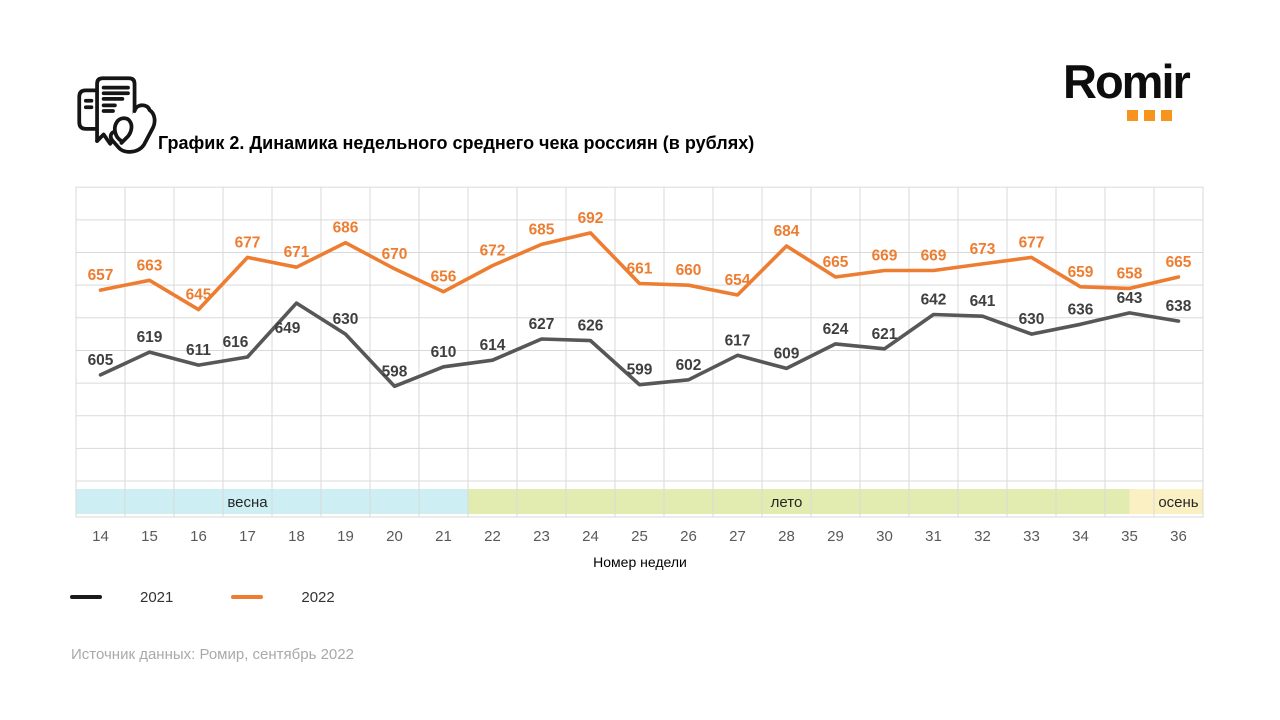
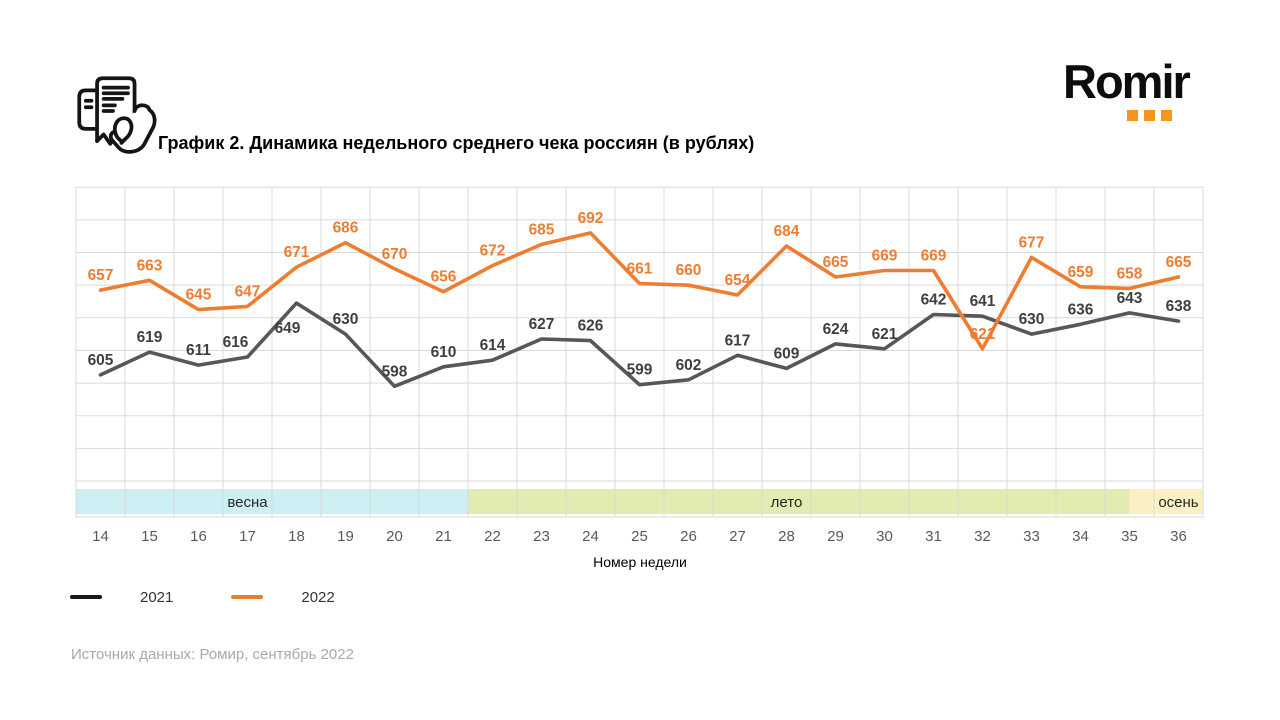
2022/17: 677 -> 647
2022/32: 673 -> 621
